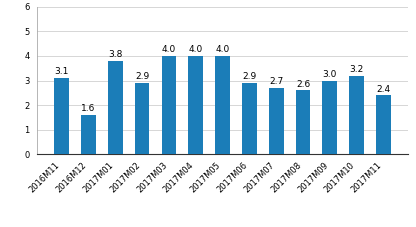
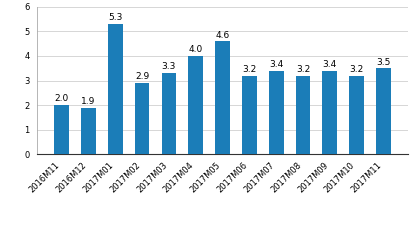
2016M11: 3.1 -> 2.0
2016M12: 1.6 -> 1.9
2017M01: 3.8 -> 5.3
2017M03: 4.0 -> 3.3
2017M05: 4.0 -> 4.6
2017M06: 2.9 -> 3.2
2017M07: 2.7 -> 3.4
2017M08: 2.6 -> 3.2
2017M09: 3.0 -> 3.4
2017M11: 2.4 -> 3.5
